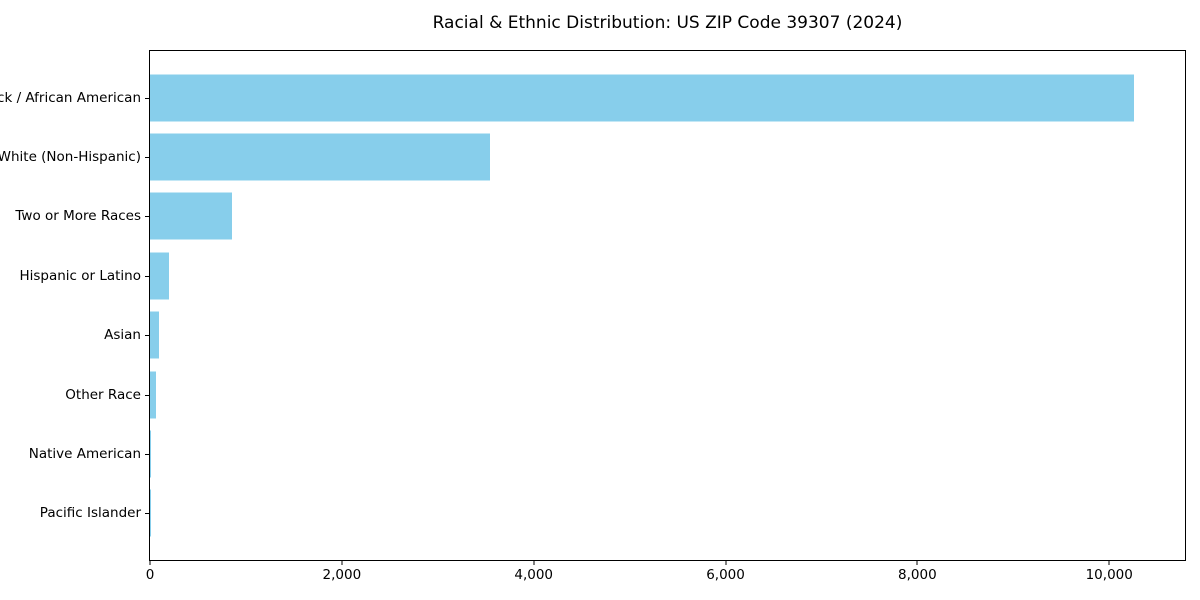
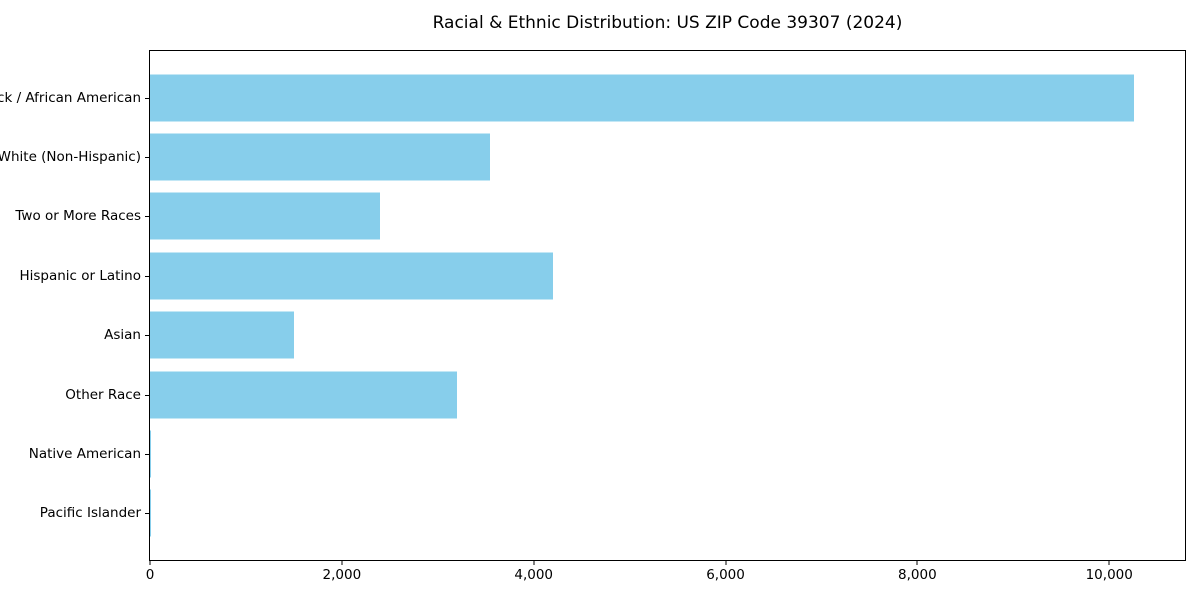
Two or More Races: 800 -> 2400
Hispanic or Latino: 200 -> 4200
Asian: 100 -> 1500
Other Race: 100 -> 3200
